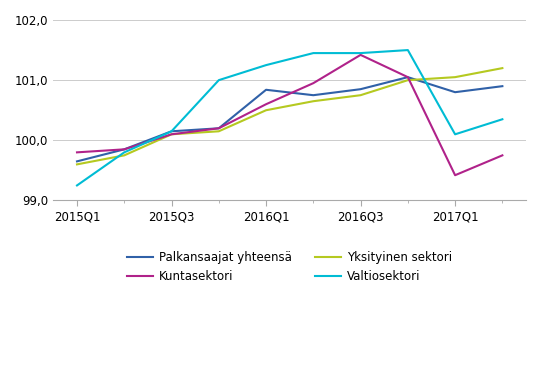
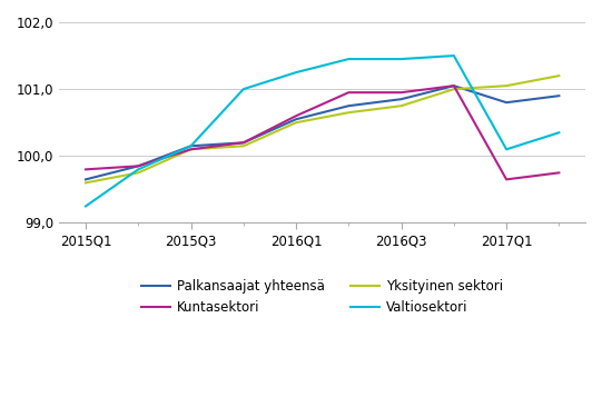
Palkansaajat yhteensä/2016Q1: 100,84 -> 100,55
Kuntasektori/2016Q3: 101,42 -> 100,95
Kuntasektori/2017Q1: 99,42 -> 99,65
